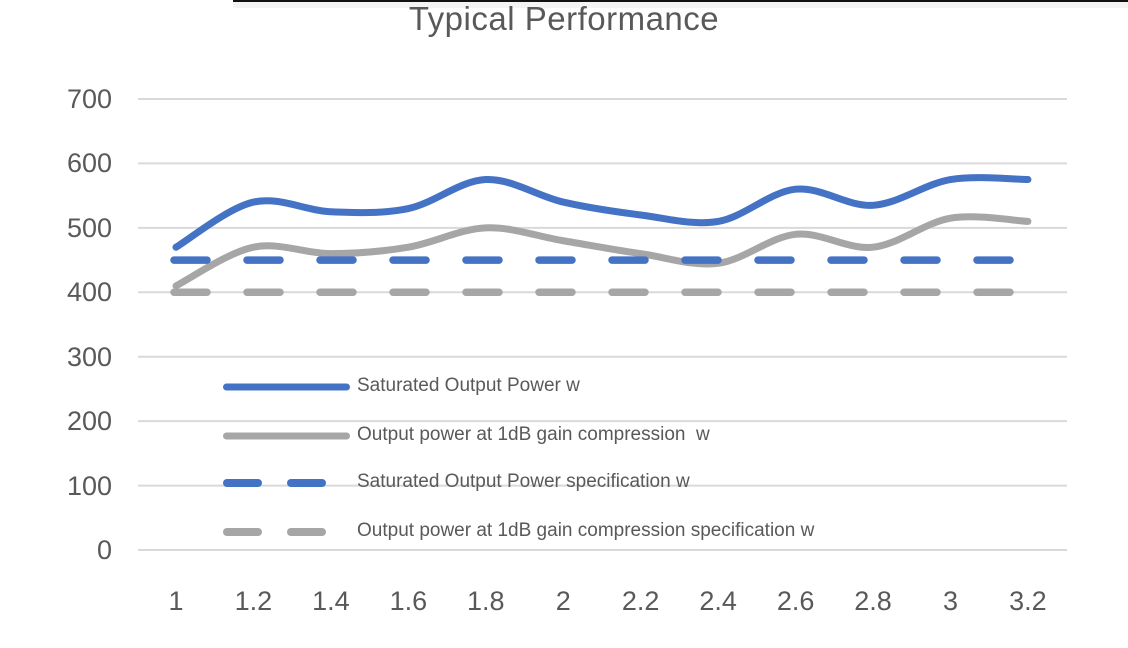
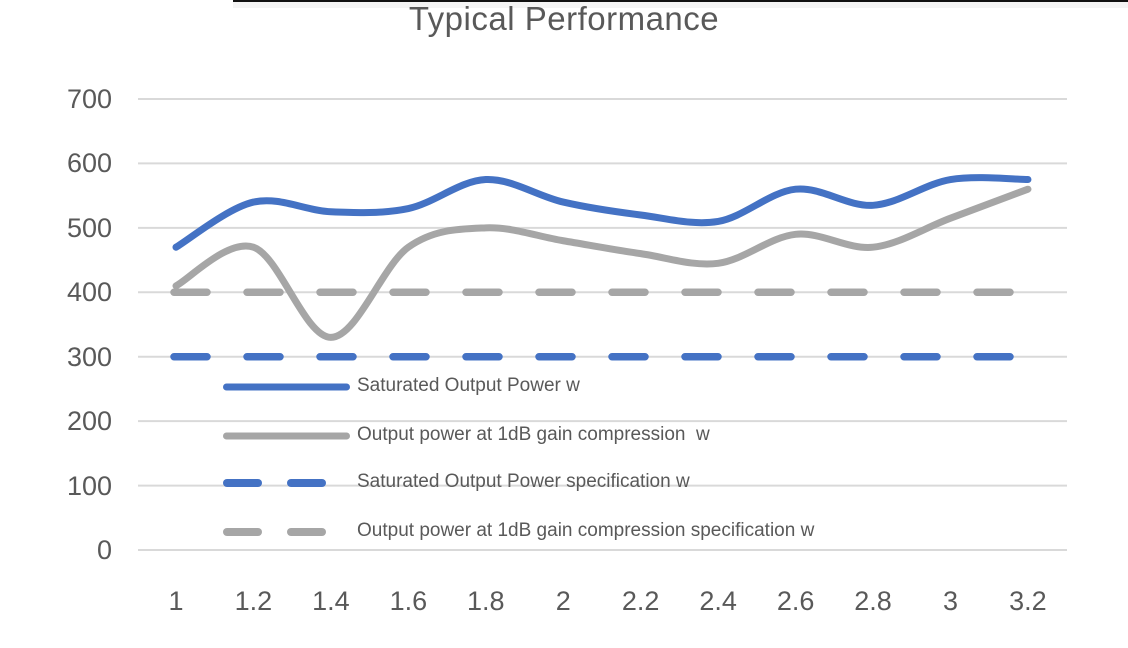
Saturated Output Power specification w/1: 450 -> 300
Output power at 1dB gain compression w/1.4: 460 -> 330
Saturated Output Power specification w/2: 450 -> 390
Saturated Output Power specification w/3: 450 -> 420
Output power at 1dB gain compression w/3.2: 510 -> 560
